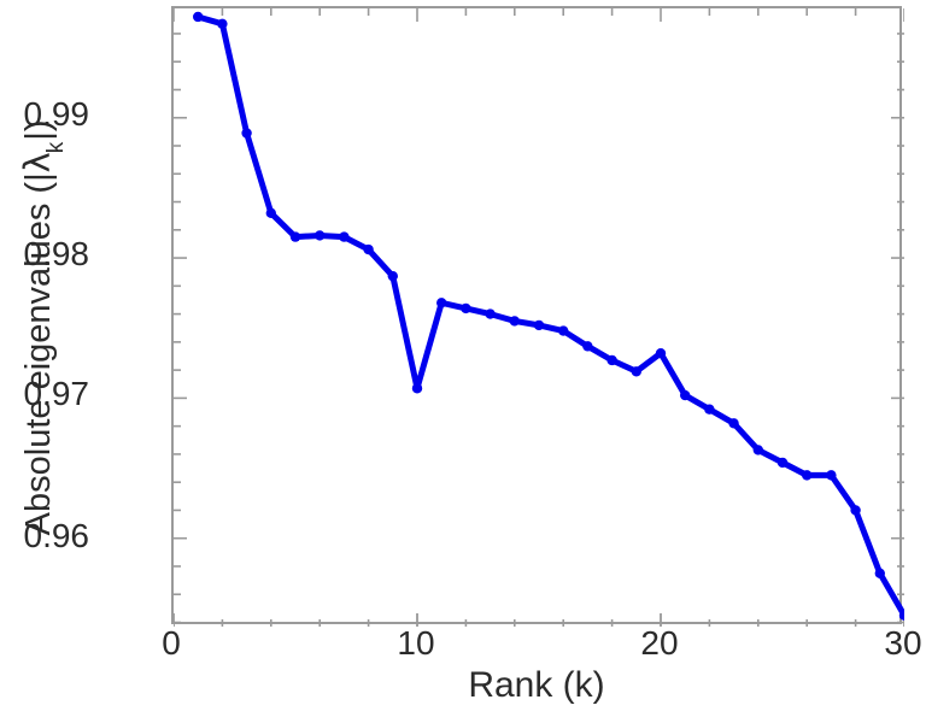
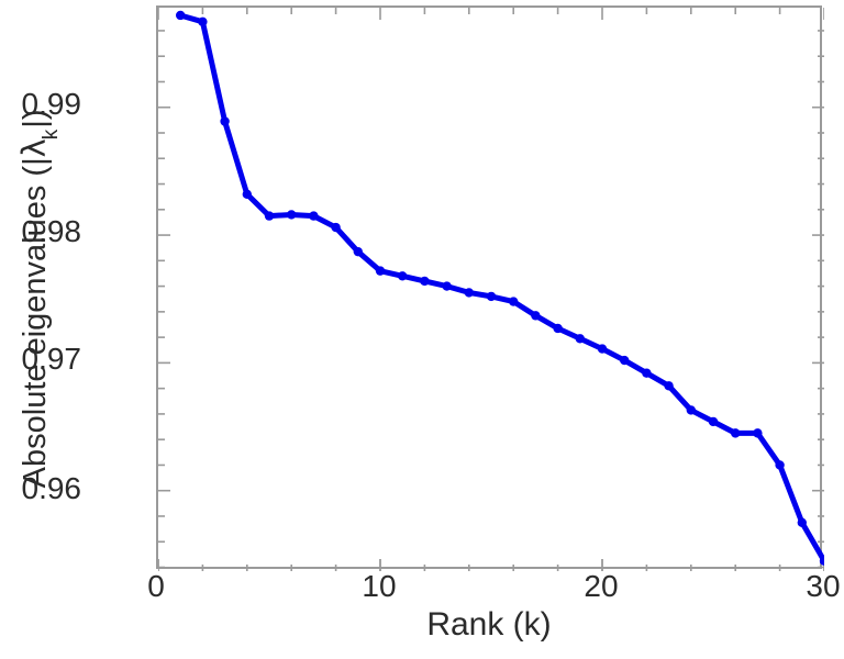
10: 0.9707 -> 0.9772
20: 0.9732 -> 0.9711
